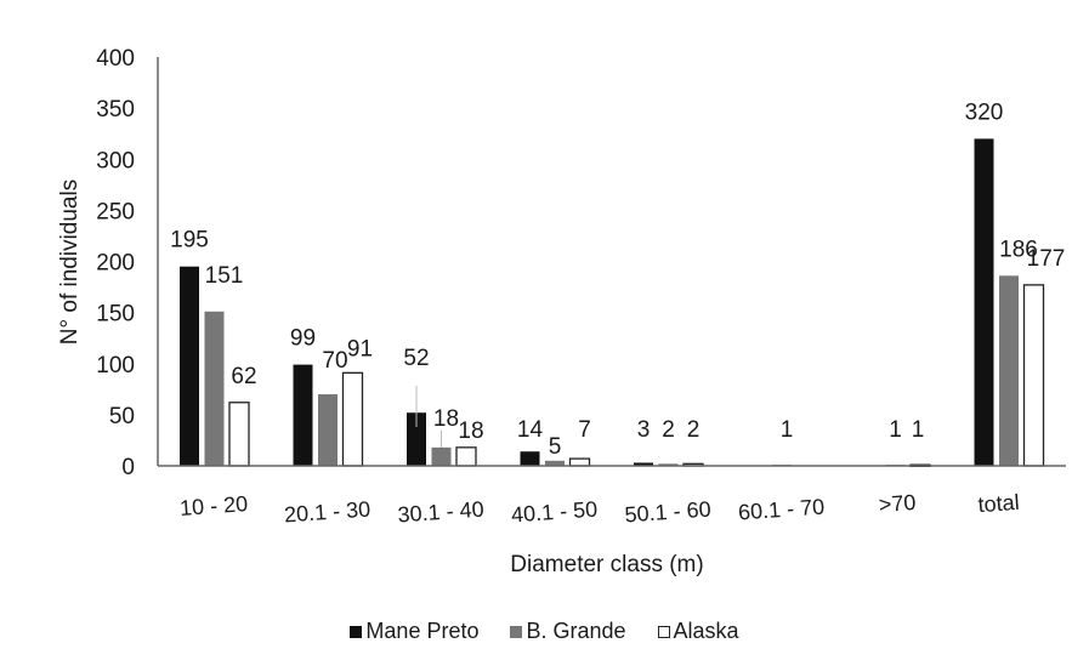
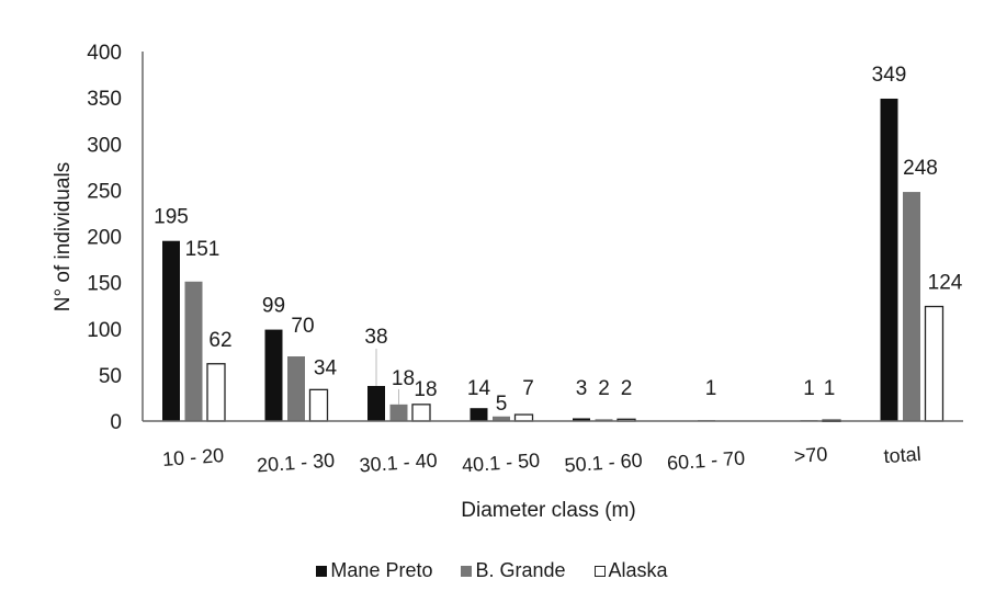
Alaska/20.1 - 30: 91 -> 34
Mane Preto/30.1 - 40: 52 -> 38
Mane Preto/total: 320 -> 349
B. Grande/total: 186 -> 248
Alaska/total: 177 -> 124
